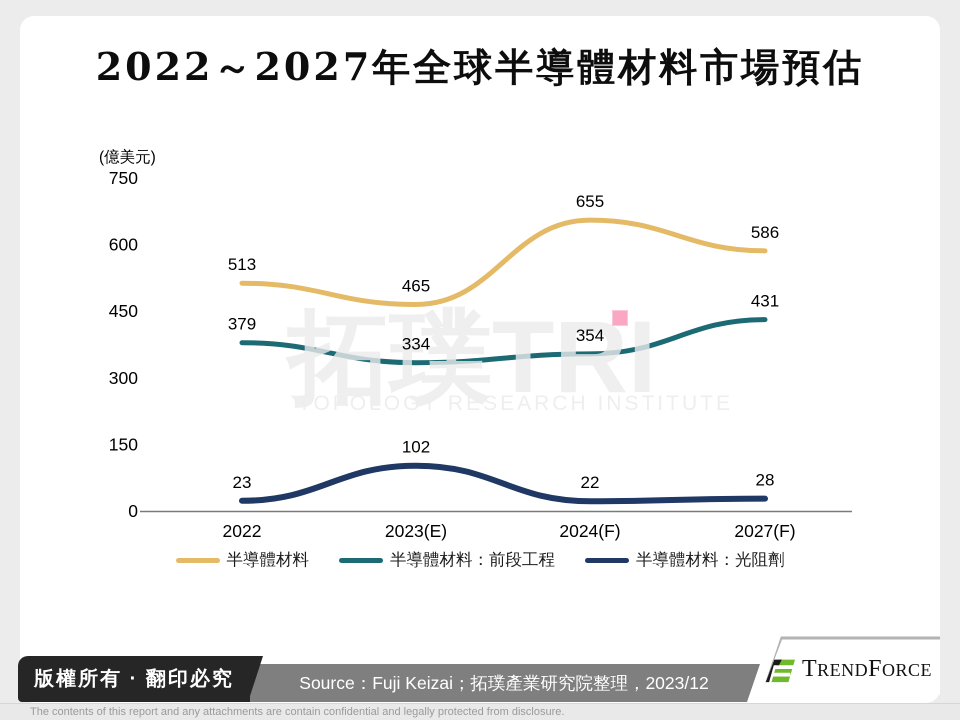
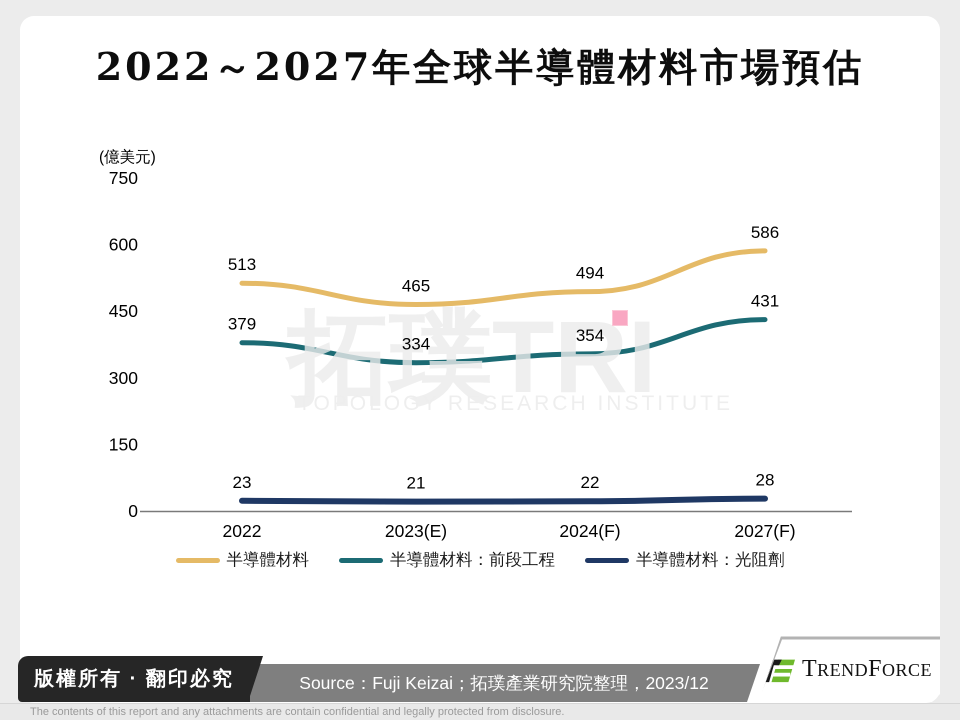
半導體材料：光阻劑/2023(E): 102 -> 21
半導體材料/2024(F): 655 -> 494
